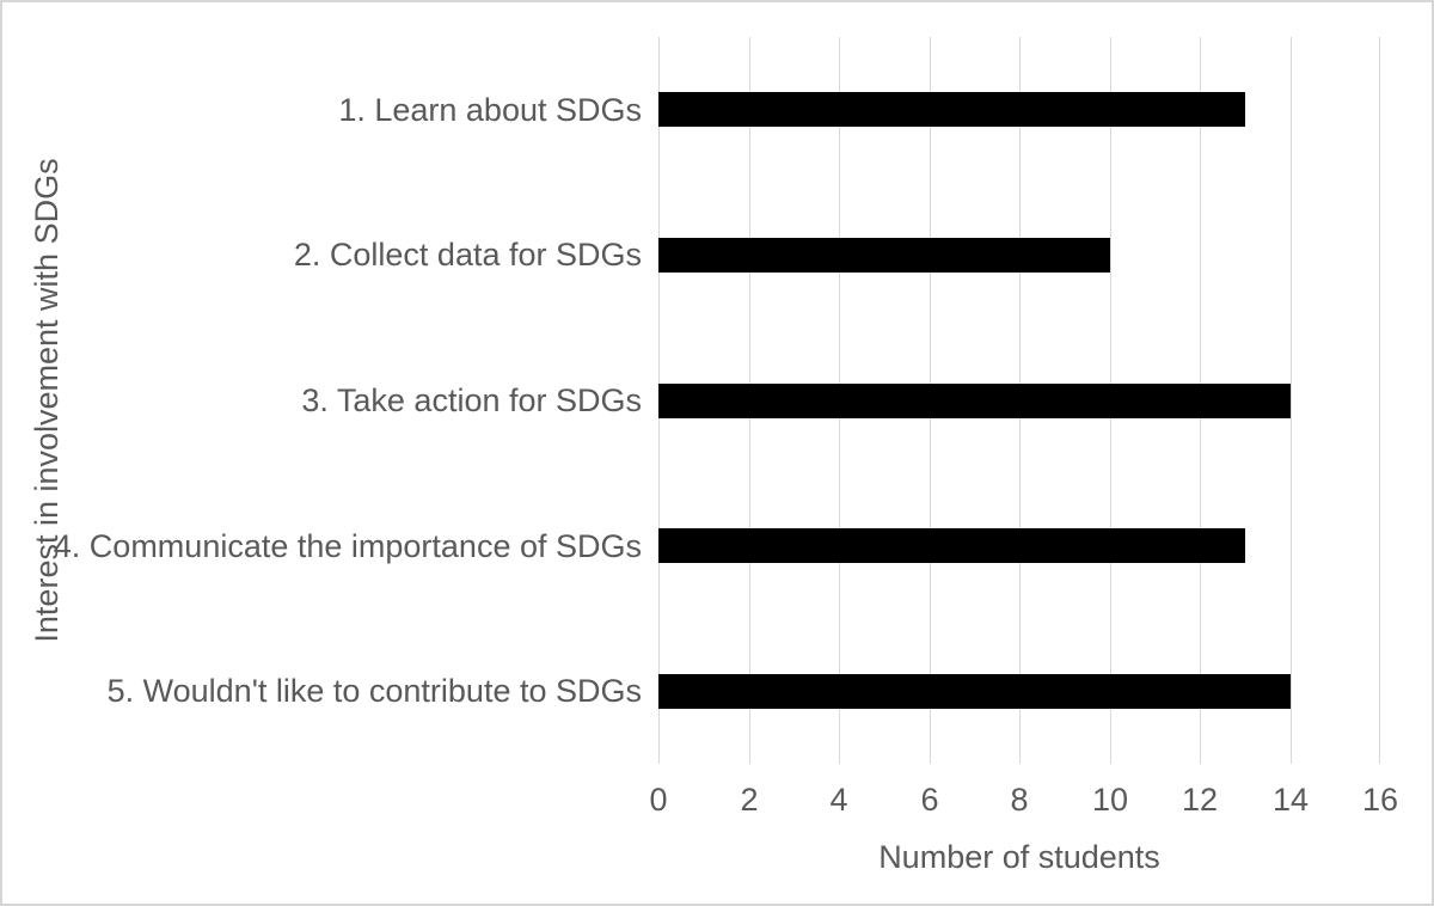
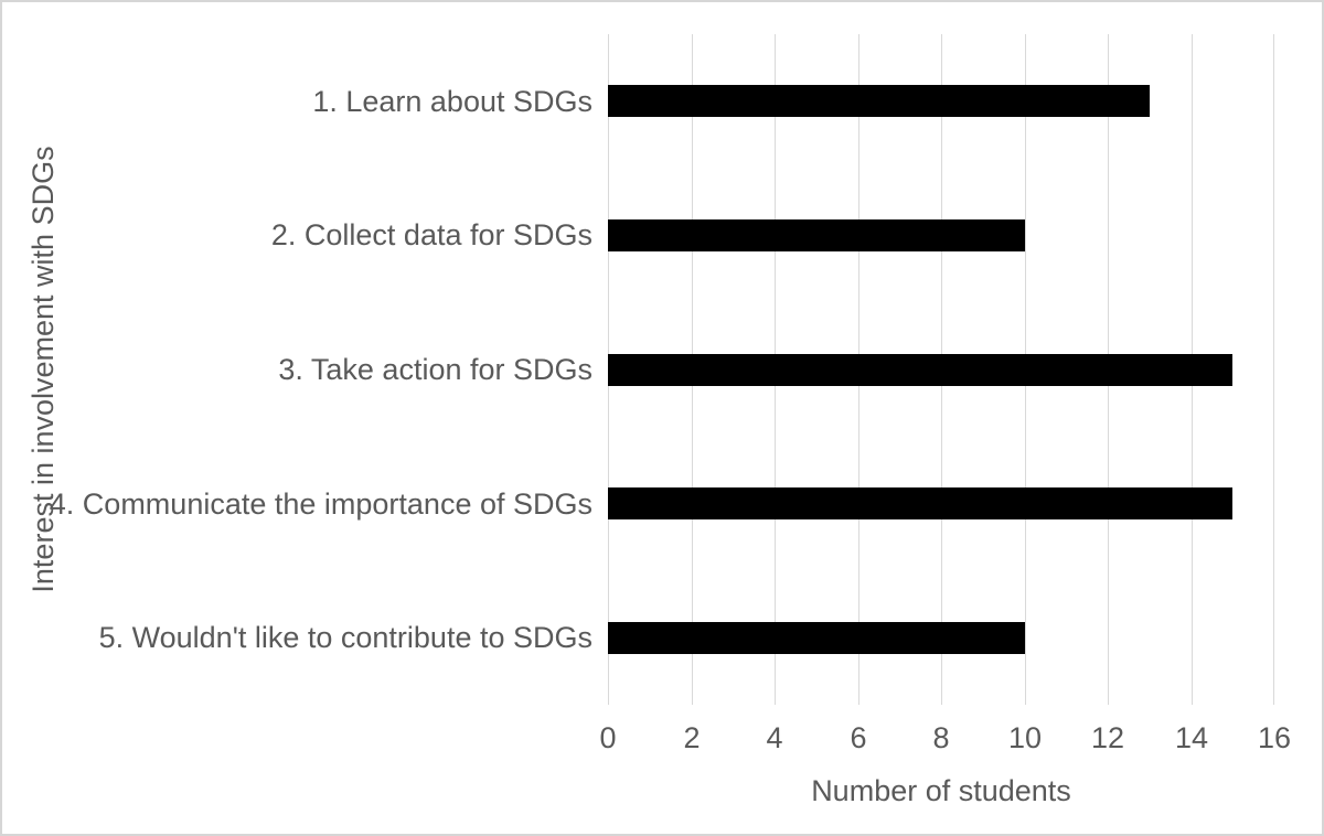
3. Take action for SDGs: 14 -> 15
4. Communicate the importance of SDGs: 13 -> 15
5. Wouldn't like to contribute to SDGs: 14 -> 10
